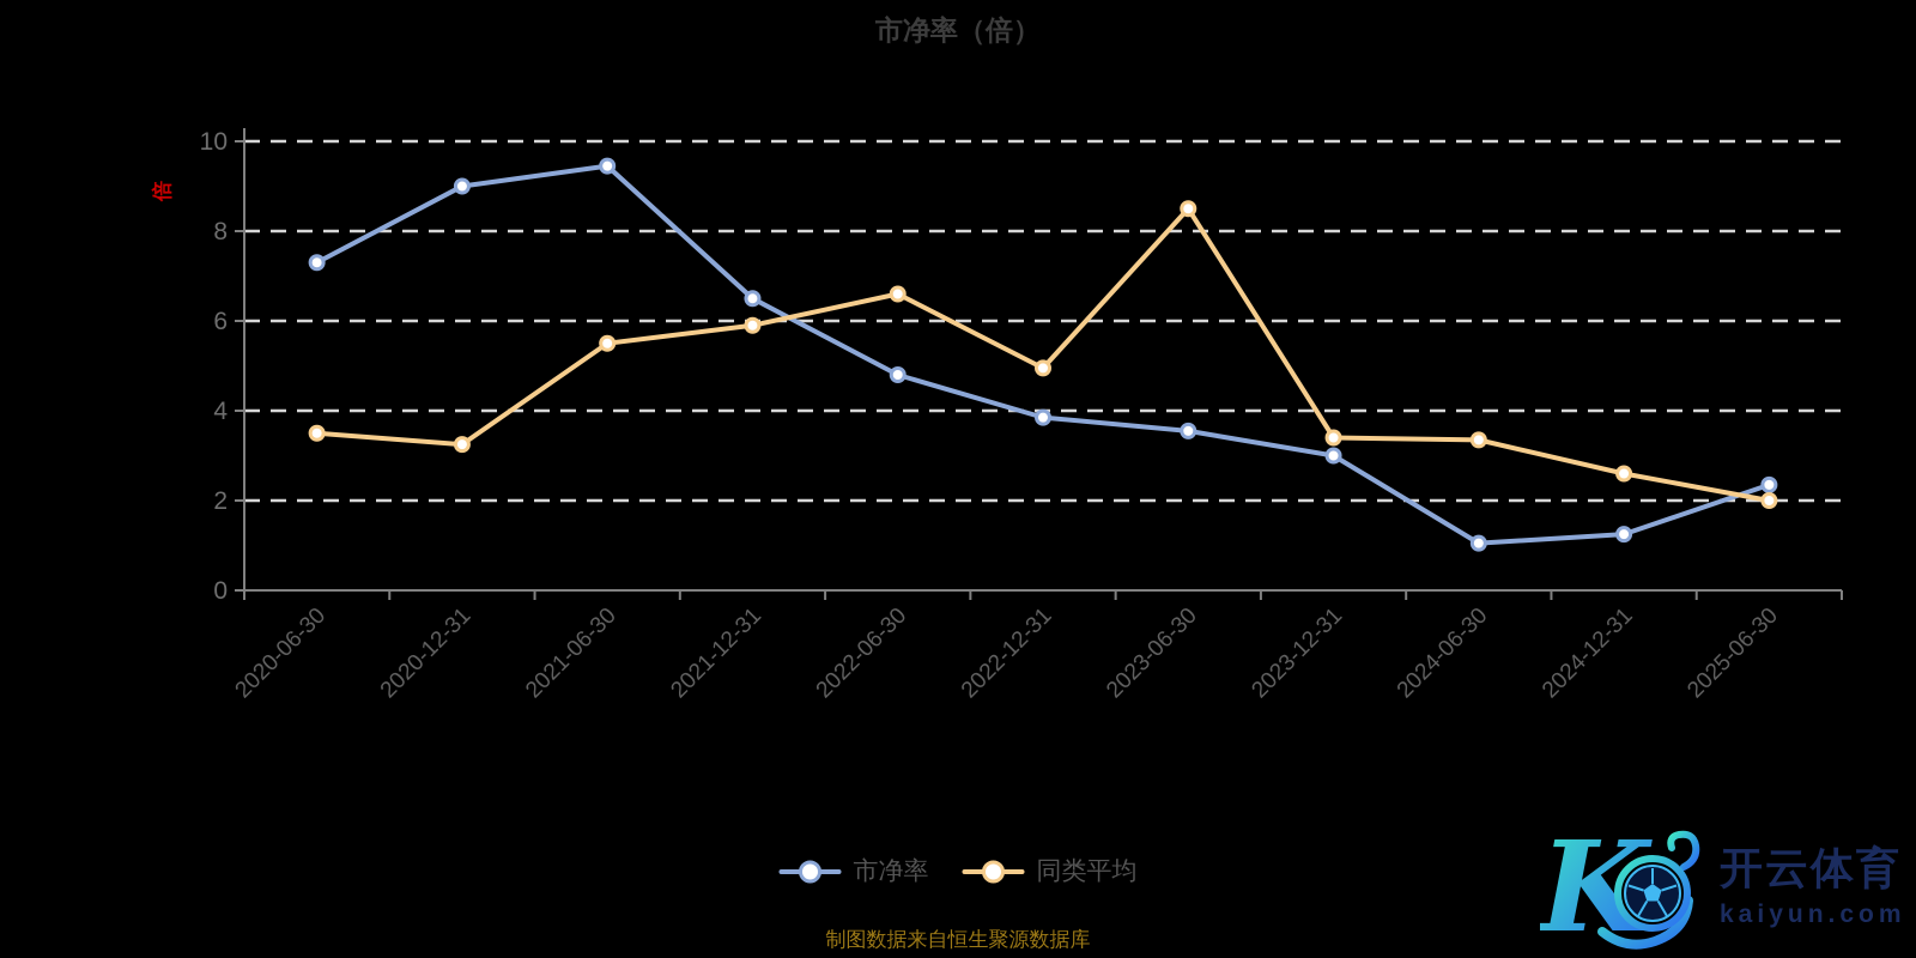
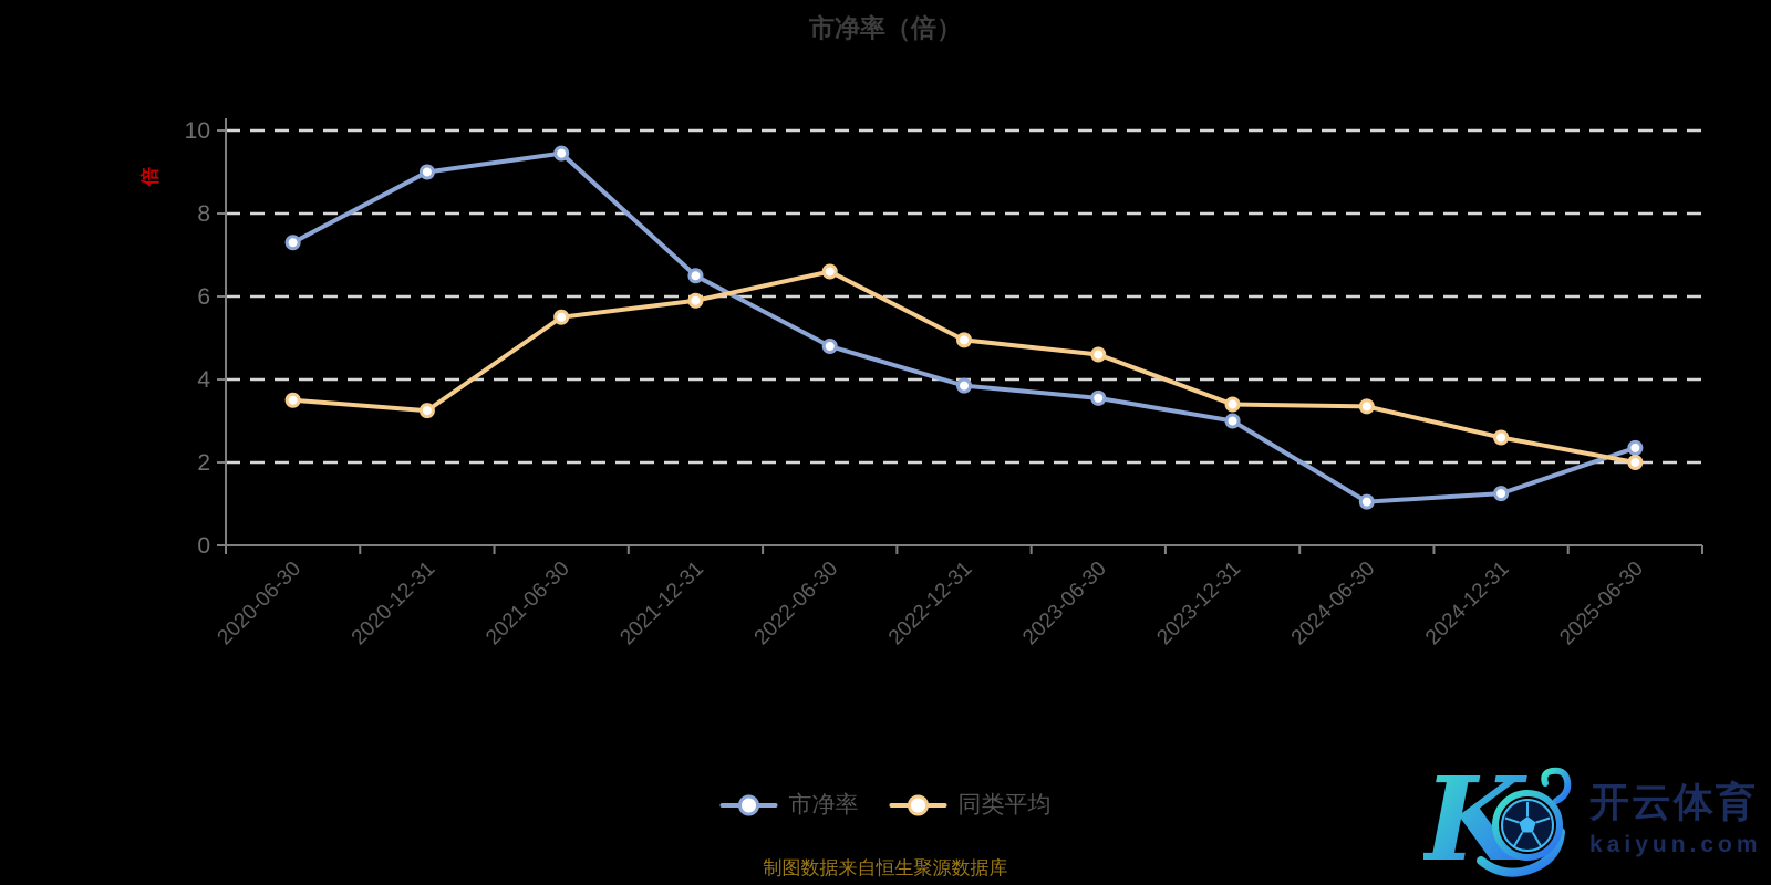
同类平均/2023-06-30: 8.5 -> 4.6
